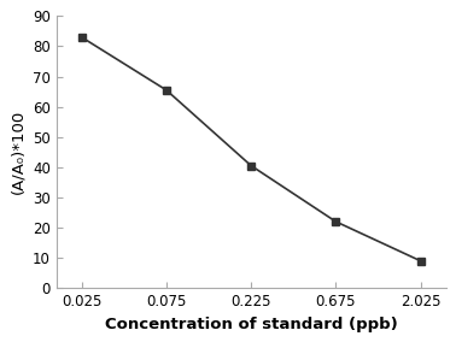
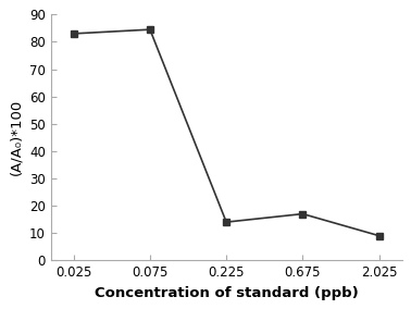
0.075: 65.5 -> 84.5
0.225: 40.5 -> 14.0
0.675: 22.0 -> 17.0
